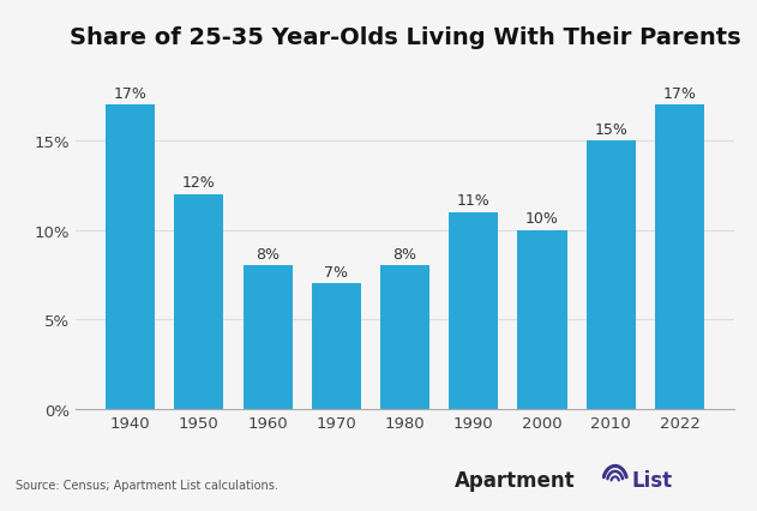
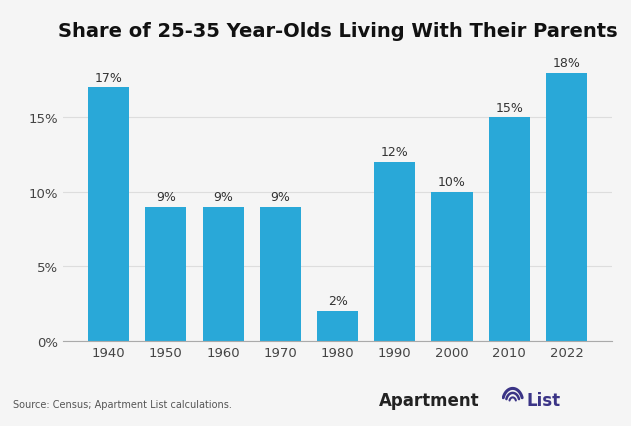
Share of 25-35 Year-Olds Living With Their Parents/1950: 12% -> 9%
Share of 25-35 Year-Olds Living With Their Parents/1960: 8% -> 9%
Share of 25-35 Year-Olds Living With Their Parents/1970: 7% -> 9%
Share of 25-35 Year-Olds Living With Their Parents/1980: 8% -> 2%
Share of 25-35 Year-Olds Living With Their Parents/1990: 11% -> 12%
Share of 25-35 Year-Olds Living With Their Parents/2022: 17% -> 18%
